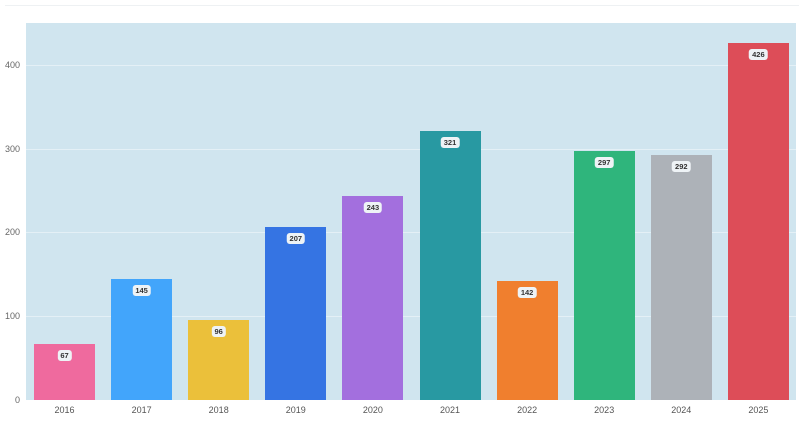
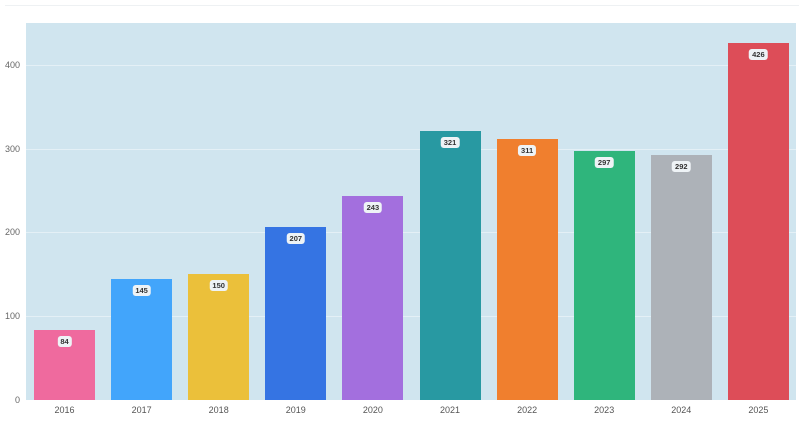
2016: 67 -> 84
2018: 96 -> 150
2022: 142 -> 311
